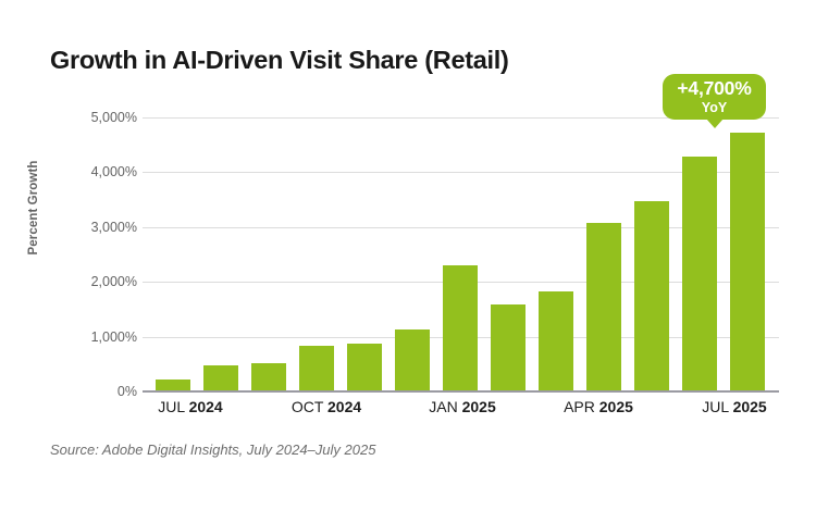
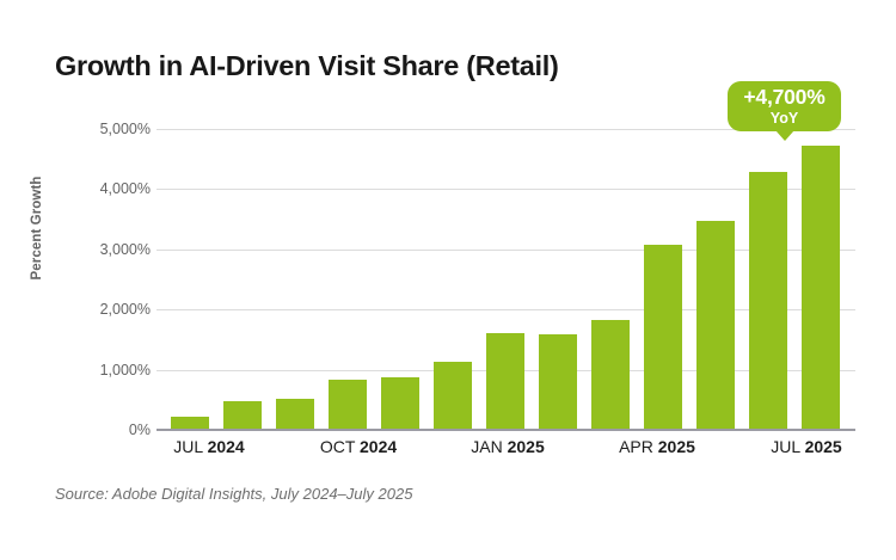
JAN 2025: 2300% -> 1600%
